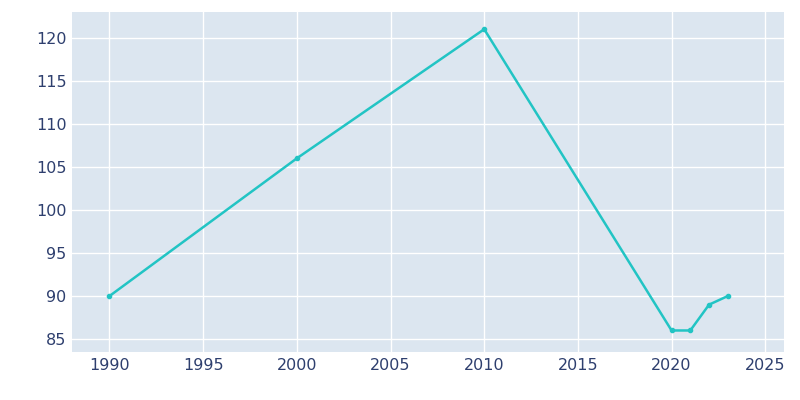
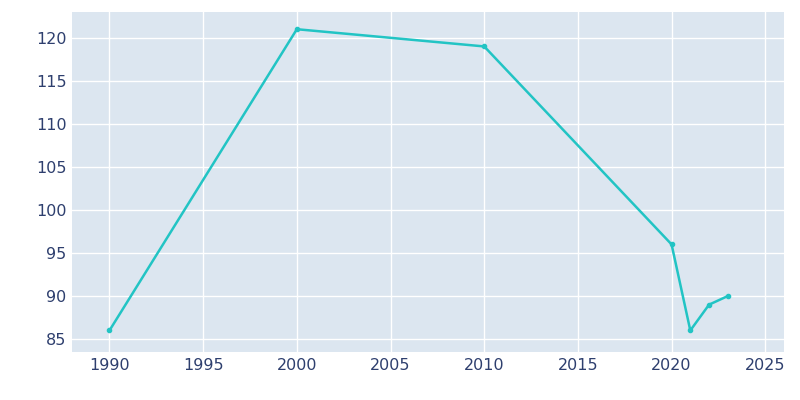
1990: 90 -> 86
2000: 106 -> 121
2010: 121 -> 119
2020: 86 -> 96
